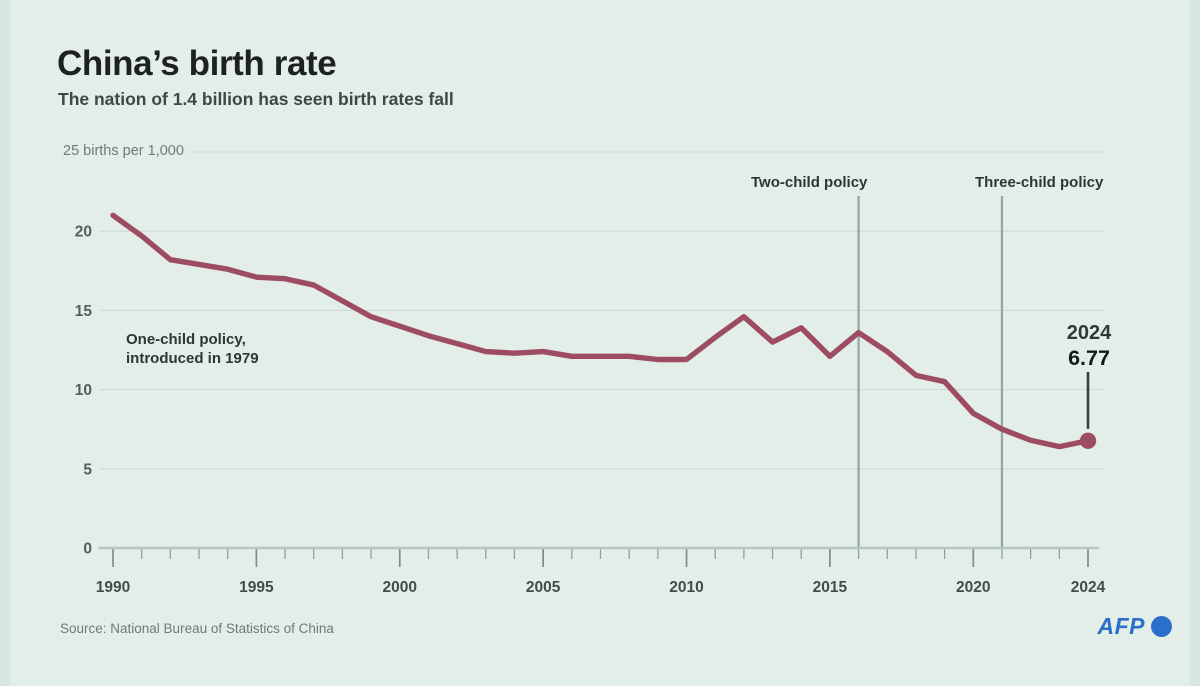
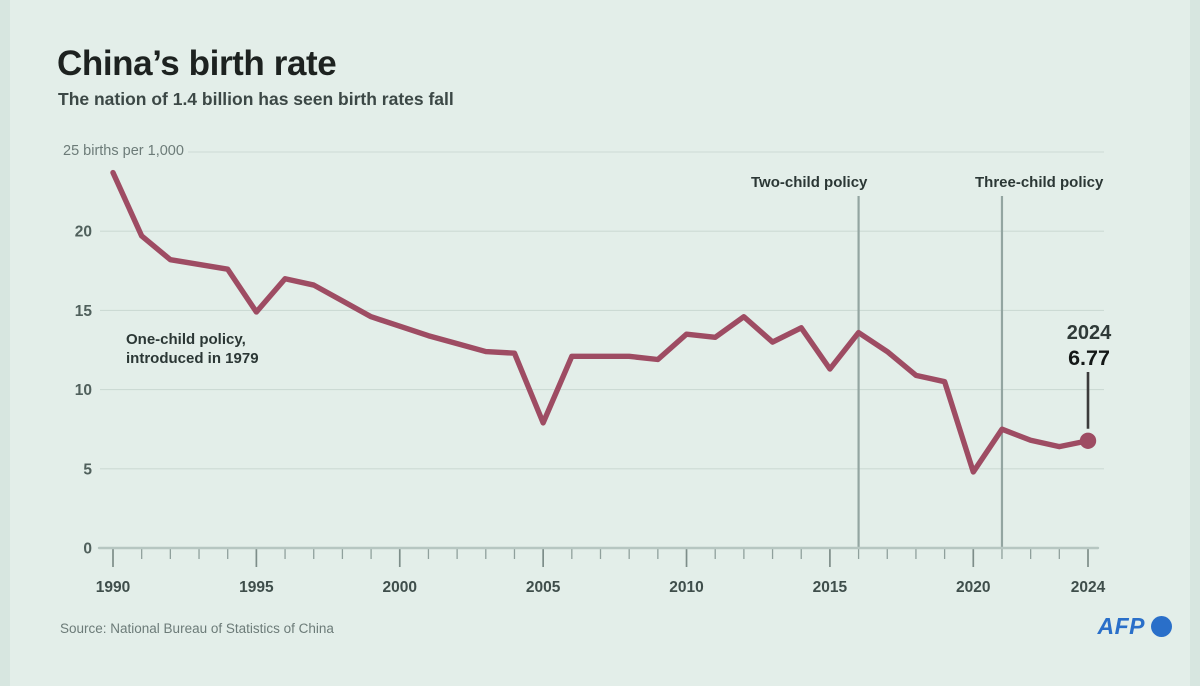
1990: 21.0 -> 23.7
1995: 17.1 -> 14.9
2005: 12.4 -> 7.9
2010: 11.9 -> 13.5
2015: 12.1 -> 11.3
2020: 8.5 -> 4.8
